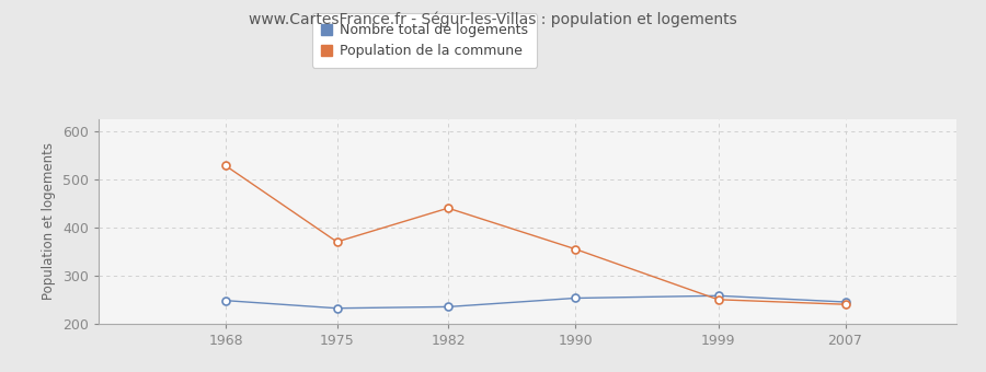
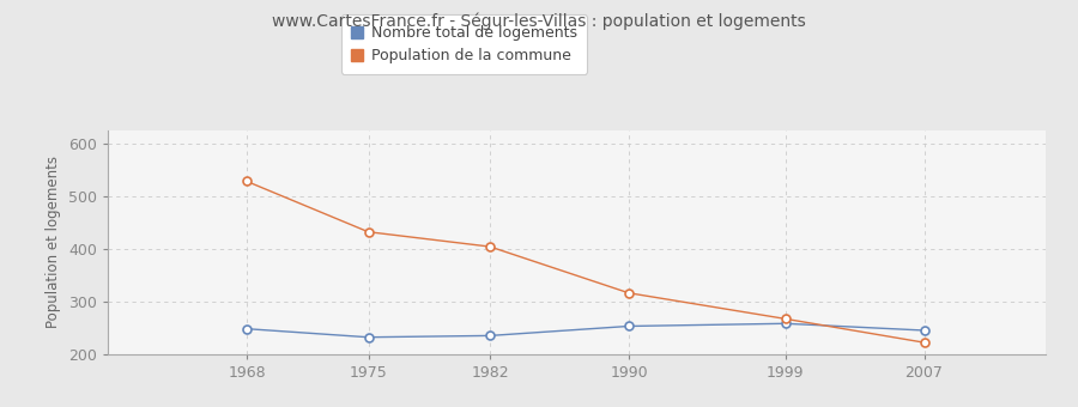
Population de la commune/1975: 370 -> 432
Population de la commune/1982: 440 -> 404
Population de la commune/1990: 355 -> 316
Population de la commune/1999: 250 -> 267
Population de la commune/2007: 240 -> 222
